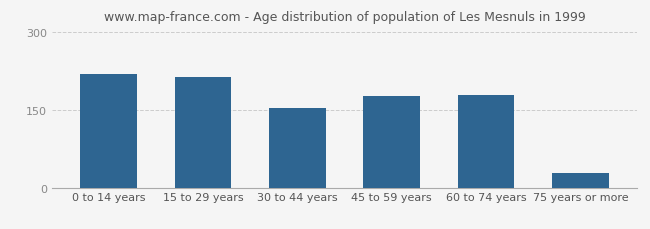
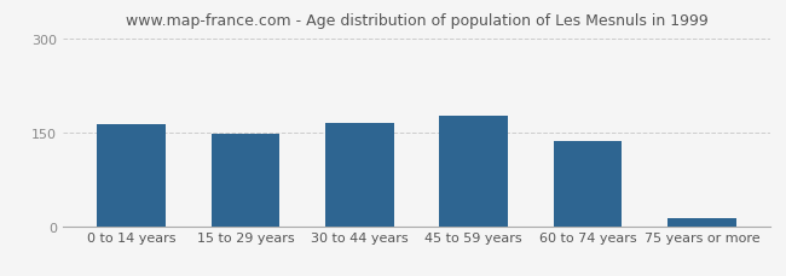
0 to 14 years: 218 -> 163
15 to 29 years: 212 -> 148
30 to 44 years: 154 -> 165
60 to 74 years: 178 -> 136
75 years or more: 28 -> 13
